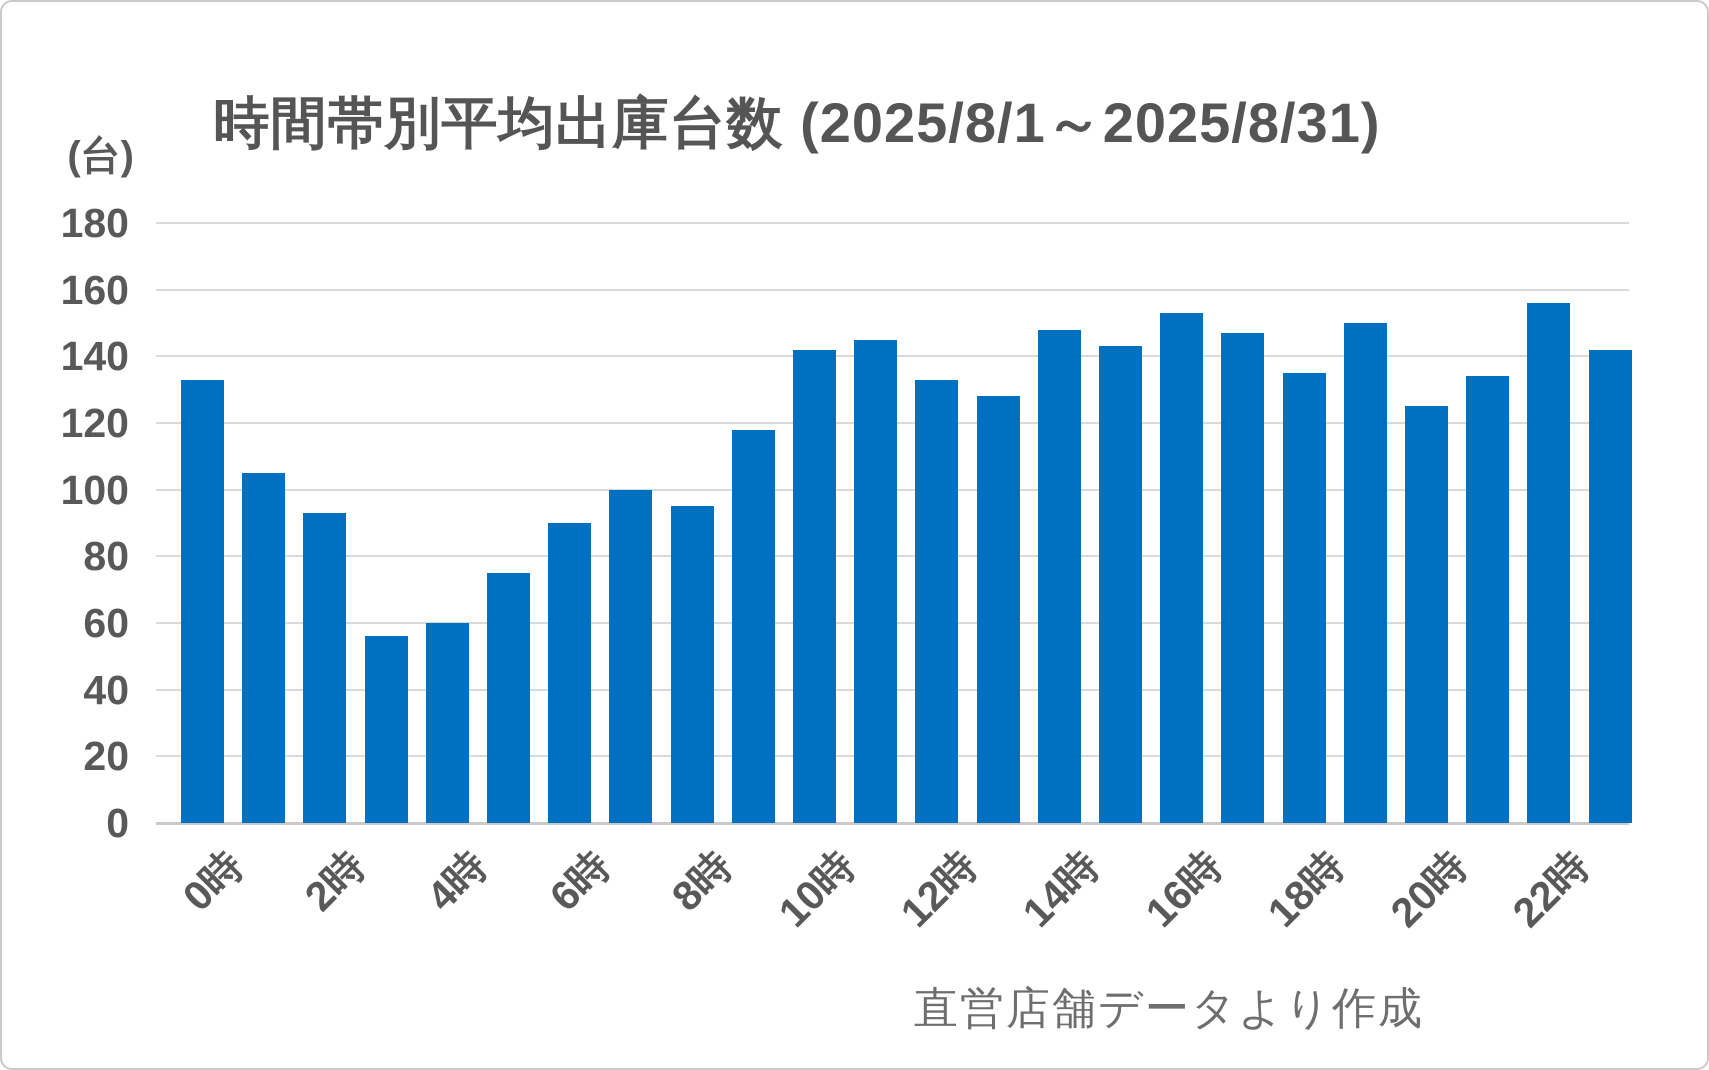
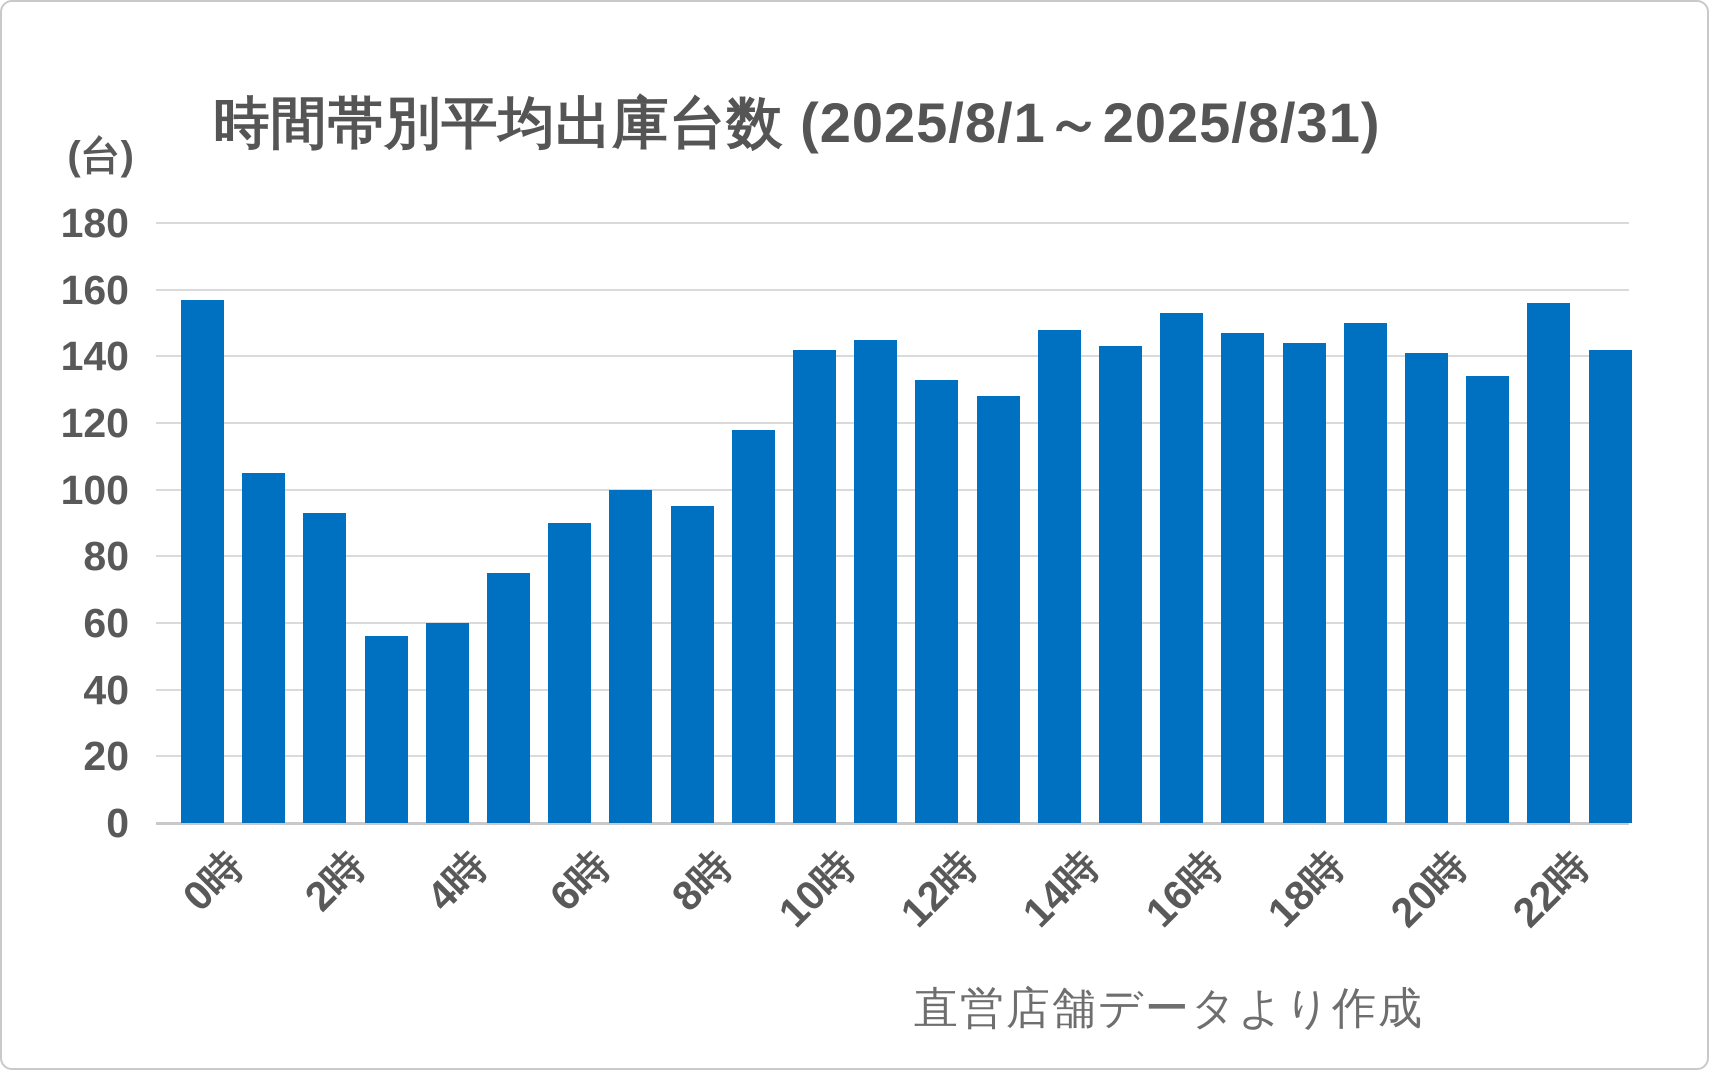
0時: 133 -> 157
18時: 135 -> 144
20時: 125 -> 141
